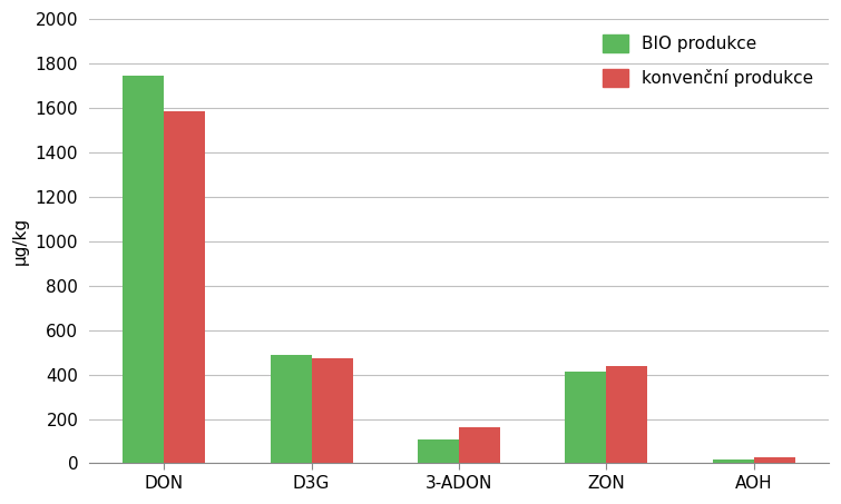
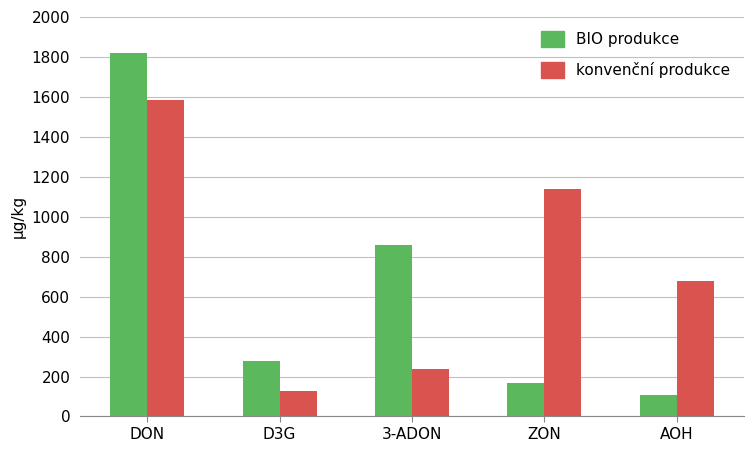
BIO produkce/DON: 1740 -> 1820
BIO produkce/D3G: 490 -> 280
konvenční produkce/D3G: 470 -> 130
BIO produkce/3-ADON: 110 -> 860
konvenční produkce/3-ADON: 160 -> 240
BIO produkce/ZON: 420 -> 170
konvenční produkce/ZON: 440 -> 1140
BIO produkce/AOH: 20 -> 110
konvenční produkce/AOH: 30 -> 680
